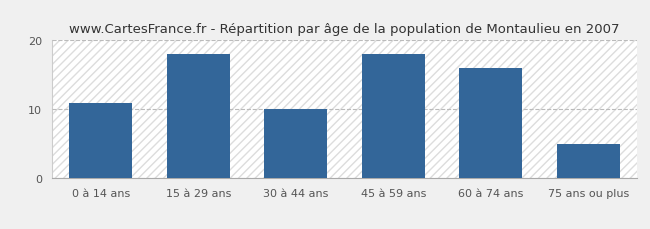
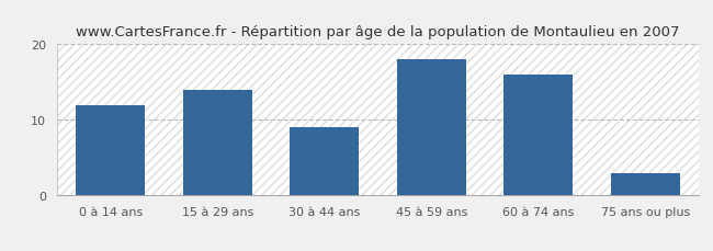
0 à 14 ans: 11 -> 12
15 à 29 ans: 18 -> 14
30 à 44 ans: 10 -> 9
75 ans ou plus: 5 -> 3
